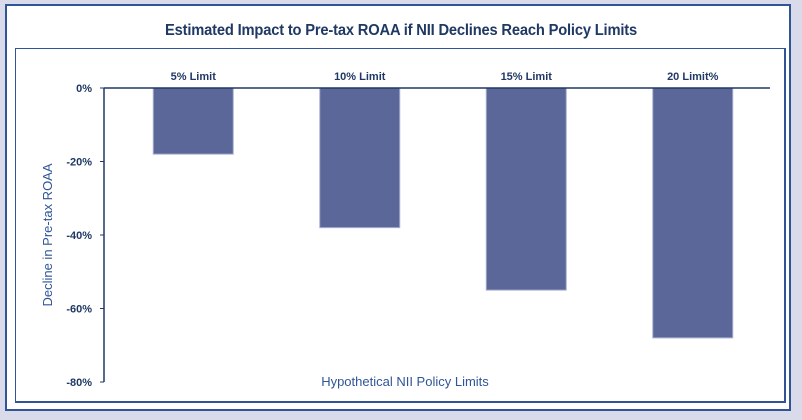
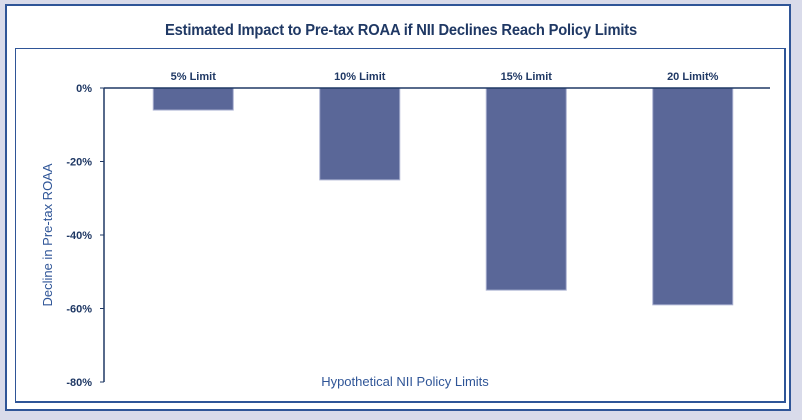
5% Limit: -18% -> -6%
10% Limit: -38% -> -25%
20 Limit%: -68% -> -59%
